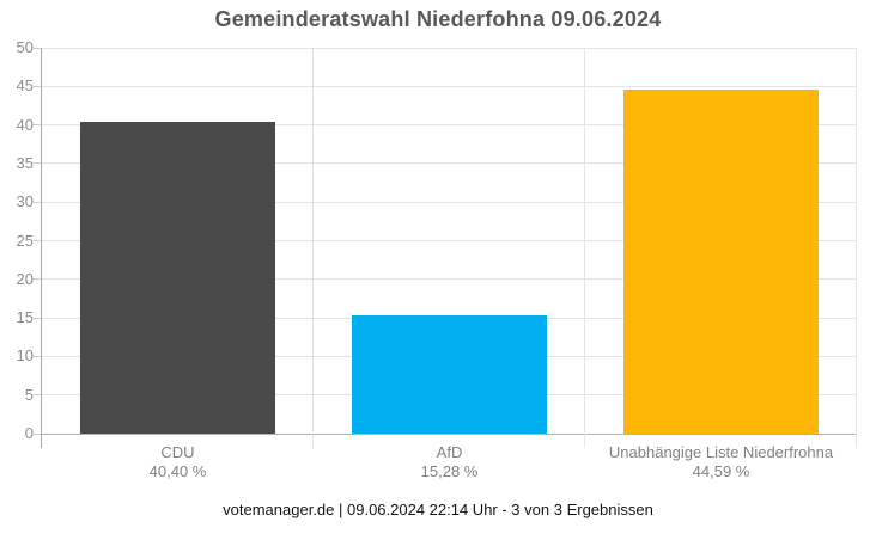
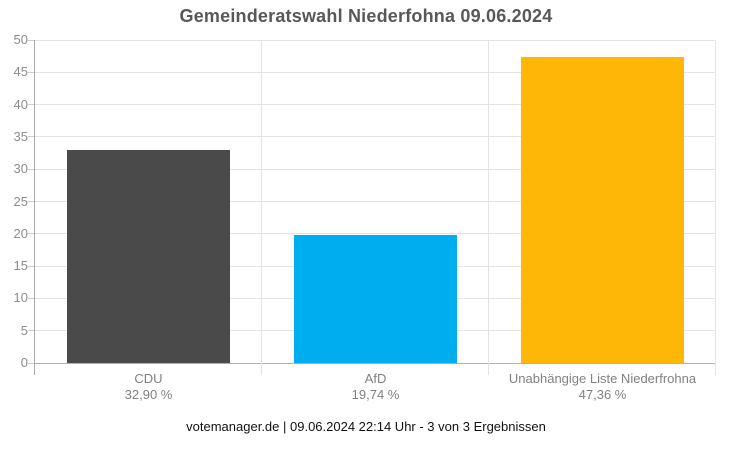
CDU: 40,40 -> 32,90
AfD: 15,28 -> 19,74
Unabhängige Liste Niederfrohna: 44,59 -> 47,36
